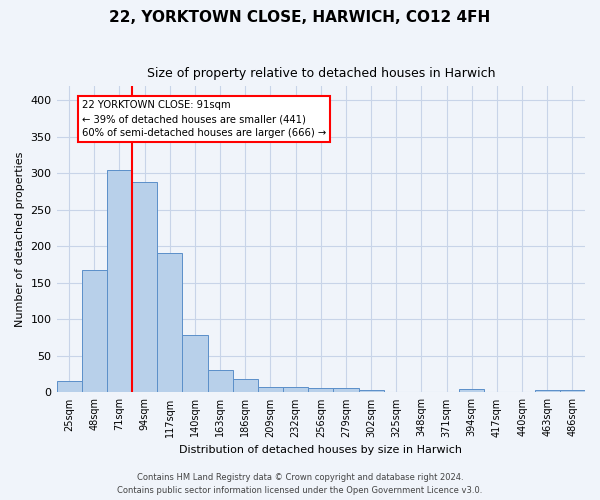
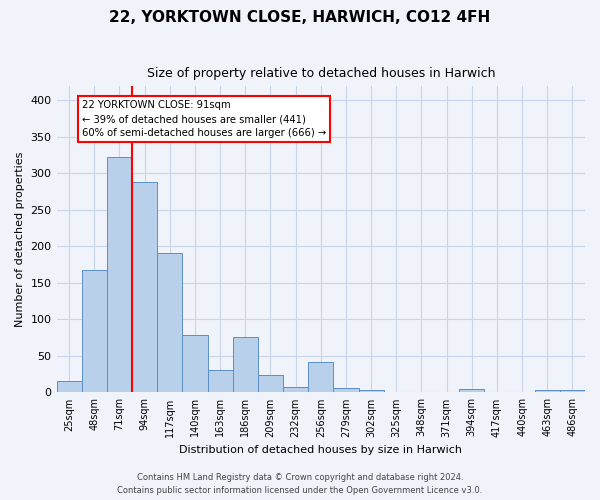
71sqm: 305 -> 322
186sqm: 19 -> 76
209sqm: 8 -> 24
256sqm: 6 -> 42
